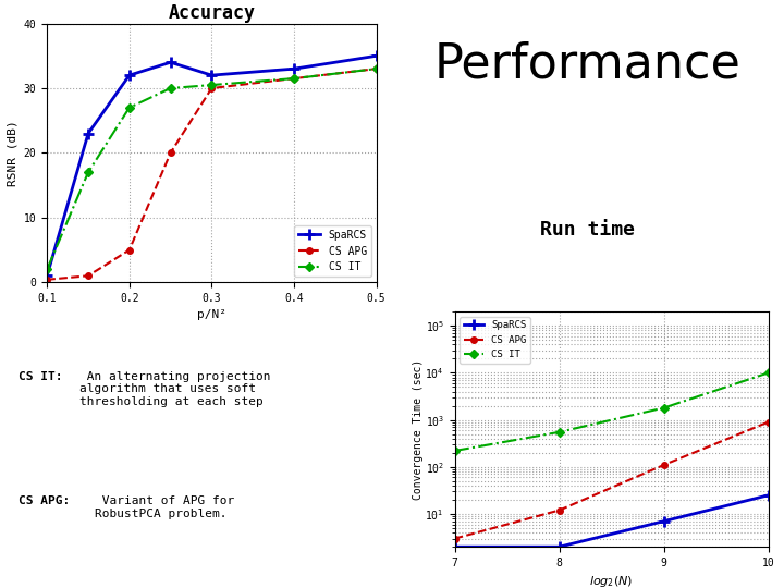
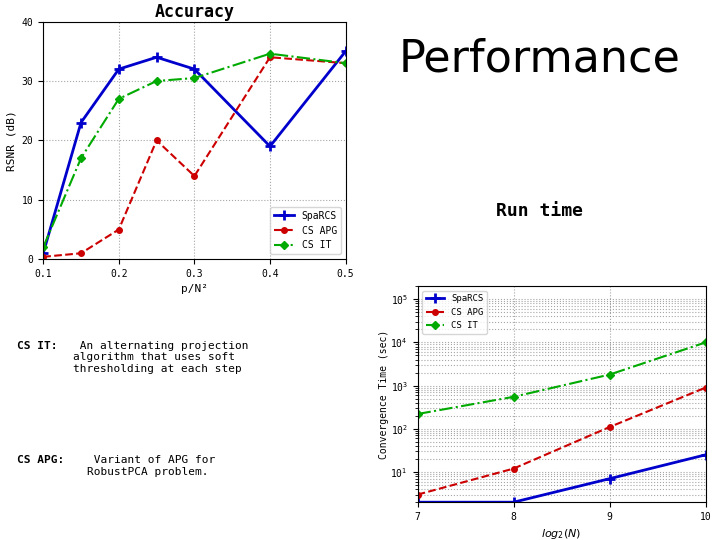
Accuracy/CS APG/0.3: 30.0 -> 14.0
Accuracy/SpaRCS/0.4: 33 -> 19
Accuracy/CS APG/0.4: 31.5 -> 34.0
Accuracy/CS IT/0.4: 31.5 -> 34.6
